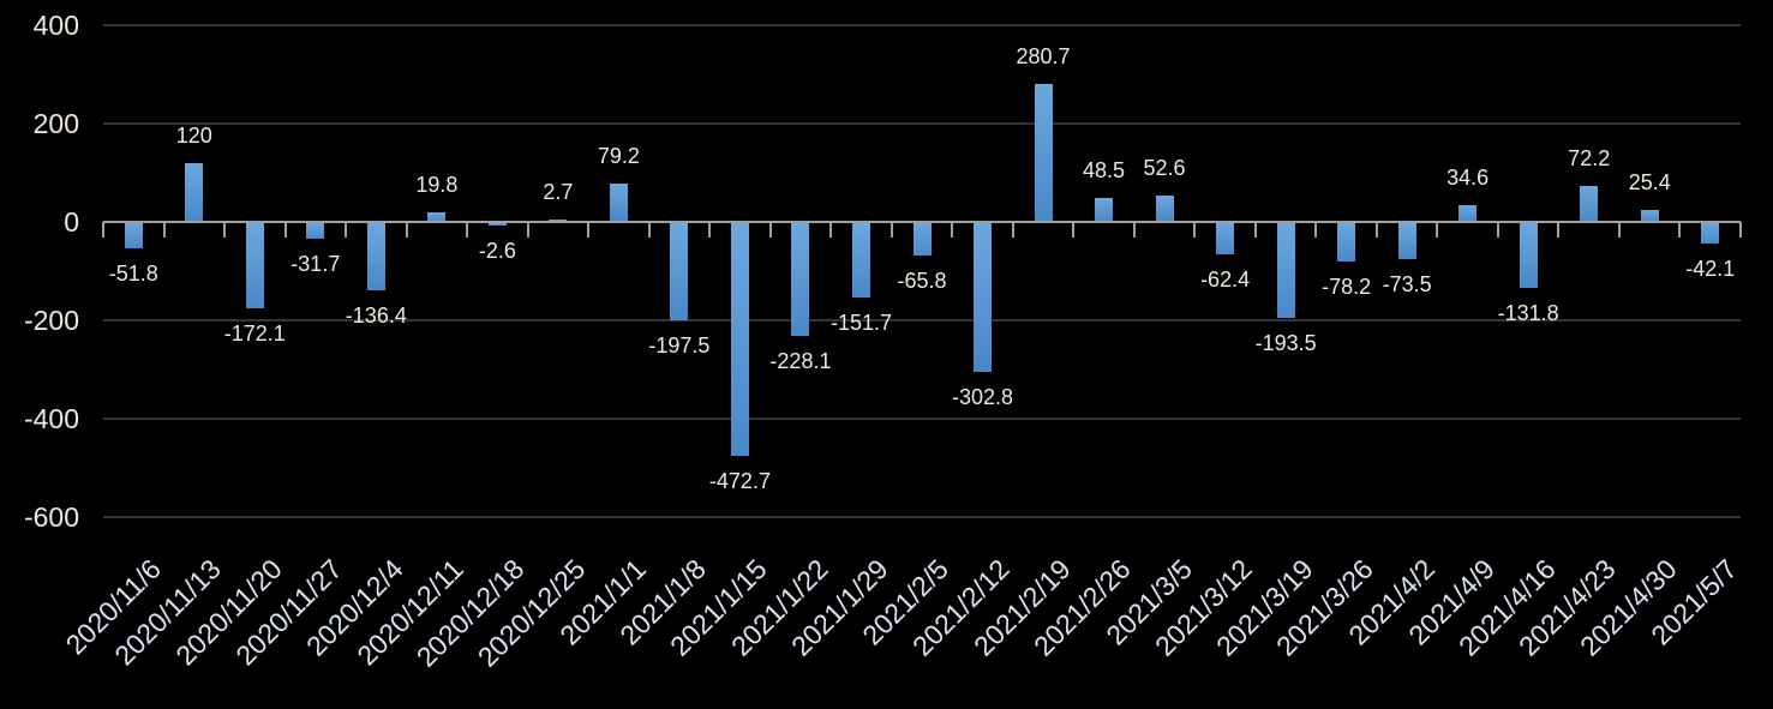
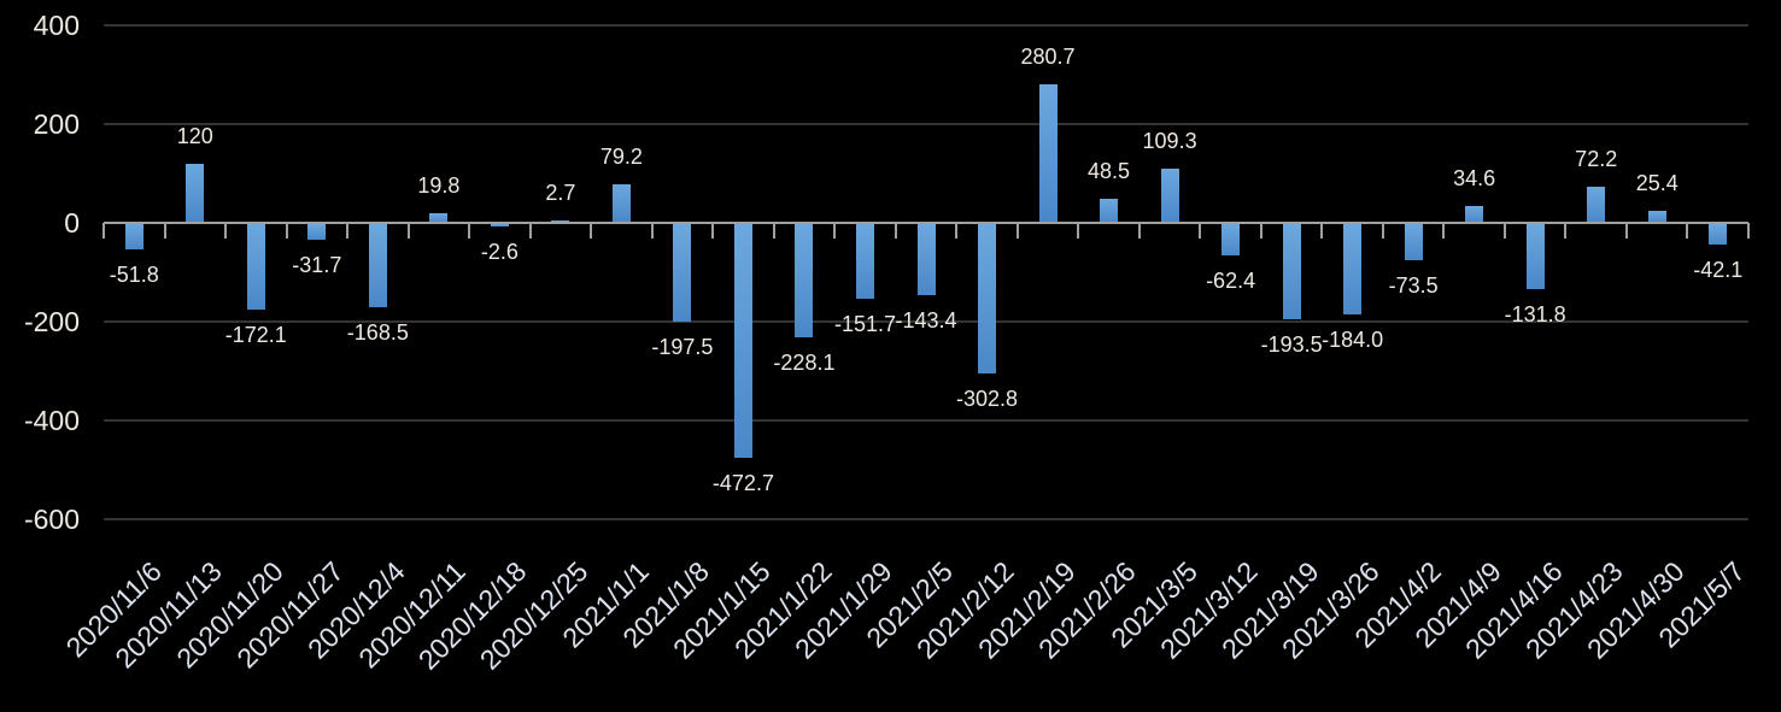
2020/12/4: -136.4 -> -168.5
2021/2/5: -65.8 -> -143.4
2021/3/5: 52.6 -> 109.3
2021/3/26: -78.2 -> -184.0
